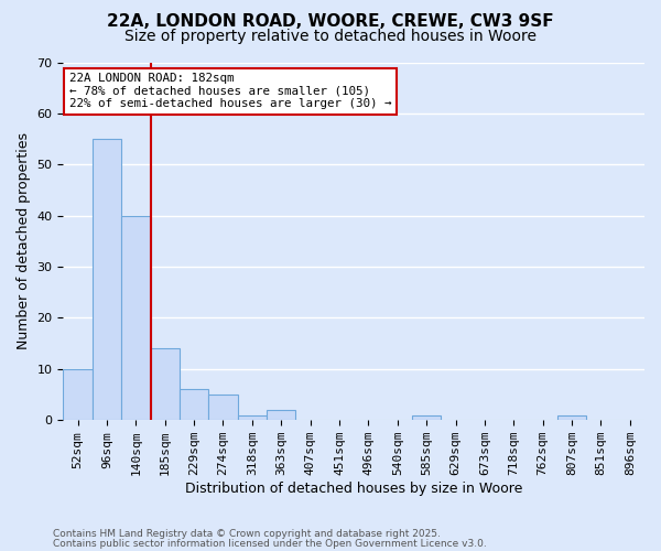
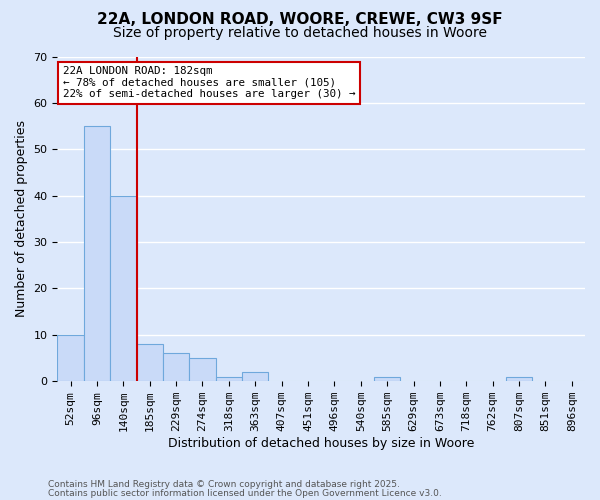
185sqm: 14 -> 8
